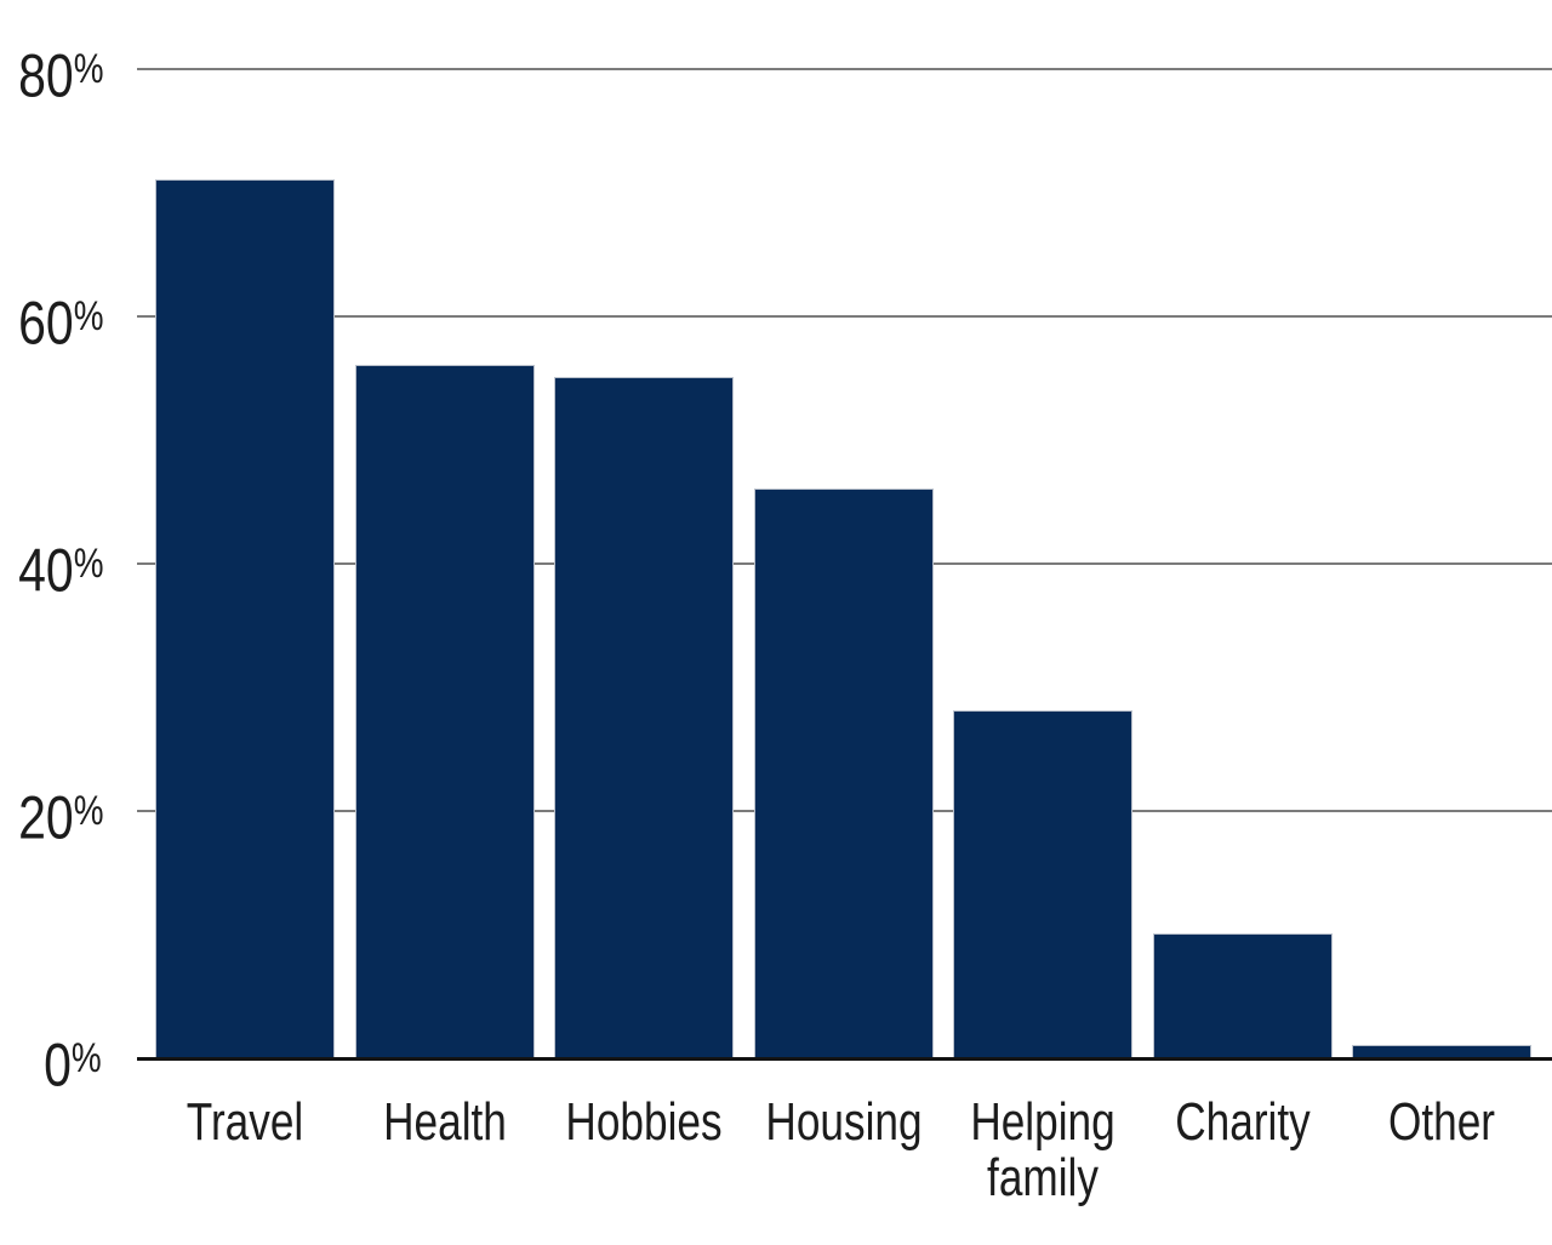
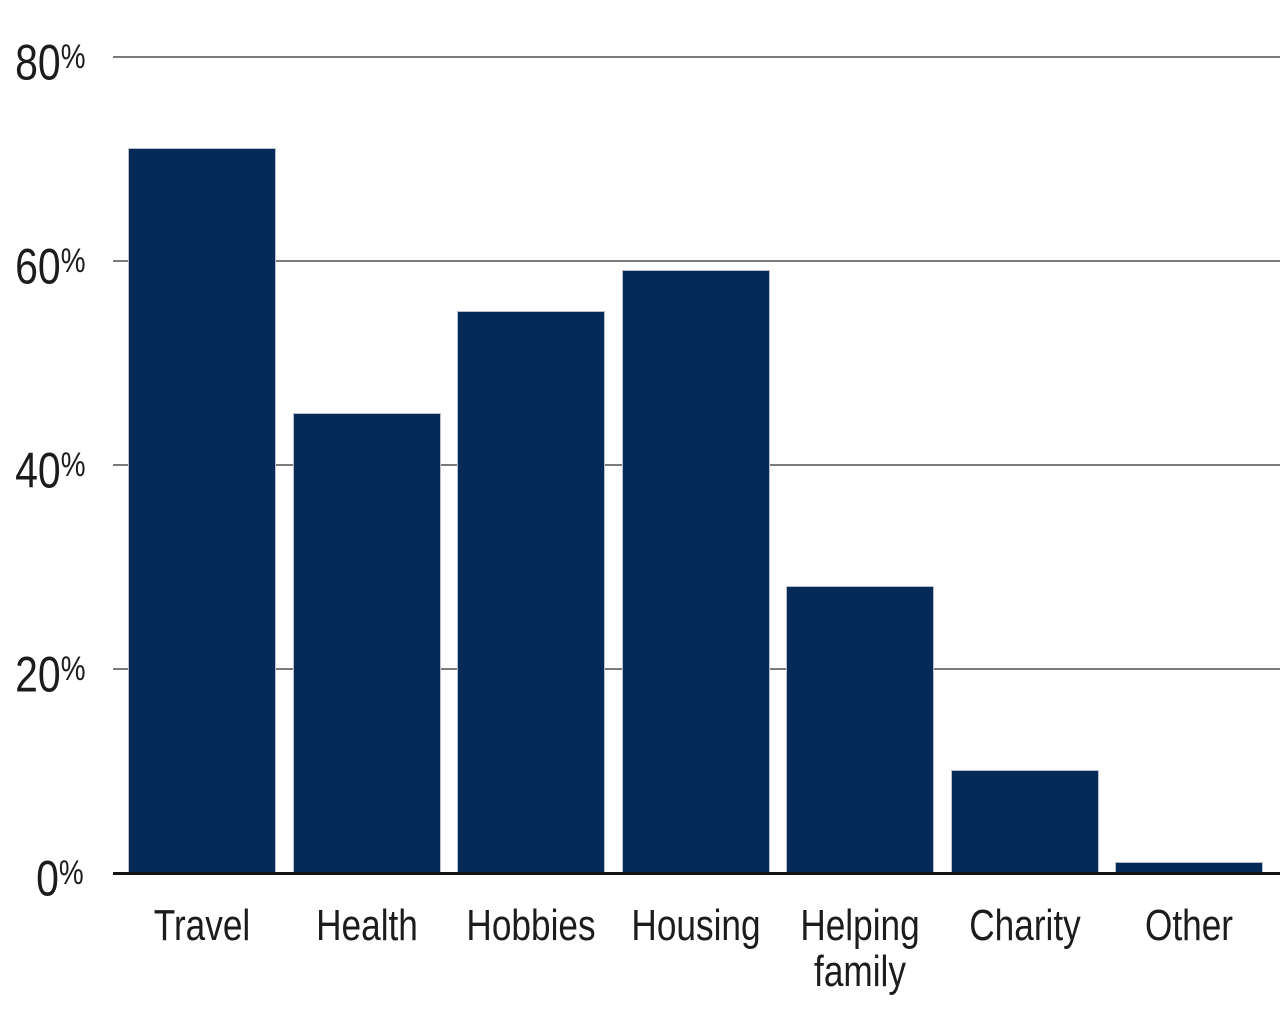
Health: 56 -> 45
Housing: 46 -> 59
